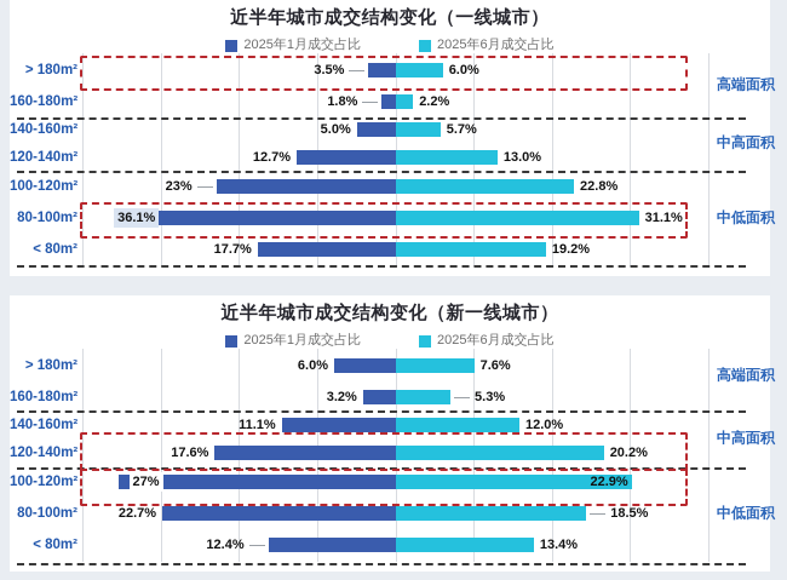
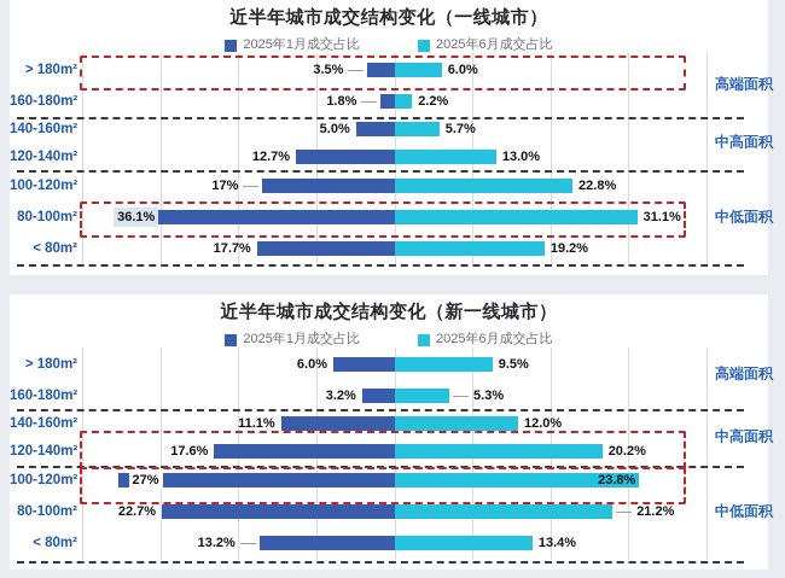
近半年城市成交结构变化（一线城市）/2025年1月成交占比/100-120m²: 23% -> 17%
近半年城市成交结构变化（新一线城市）/2025年6月成交占比/> 180m²: 7.6% -> 9.5%
近半年城市成交结构变化（新一线城市）/2025年6月成交占比/100-120m²: 22.9% -> 23.8%
近半年城市成交结构变化（新一线城市）/2025年6月成交占比/80-100m²: 18.5% -> 21.2%
近半年城市成交结构变化（新一线城市）/2025年1月成交占比/< 80m²: 12.4% -> 13.2%
